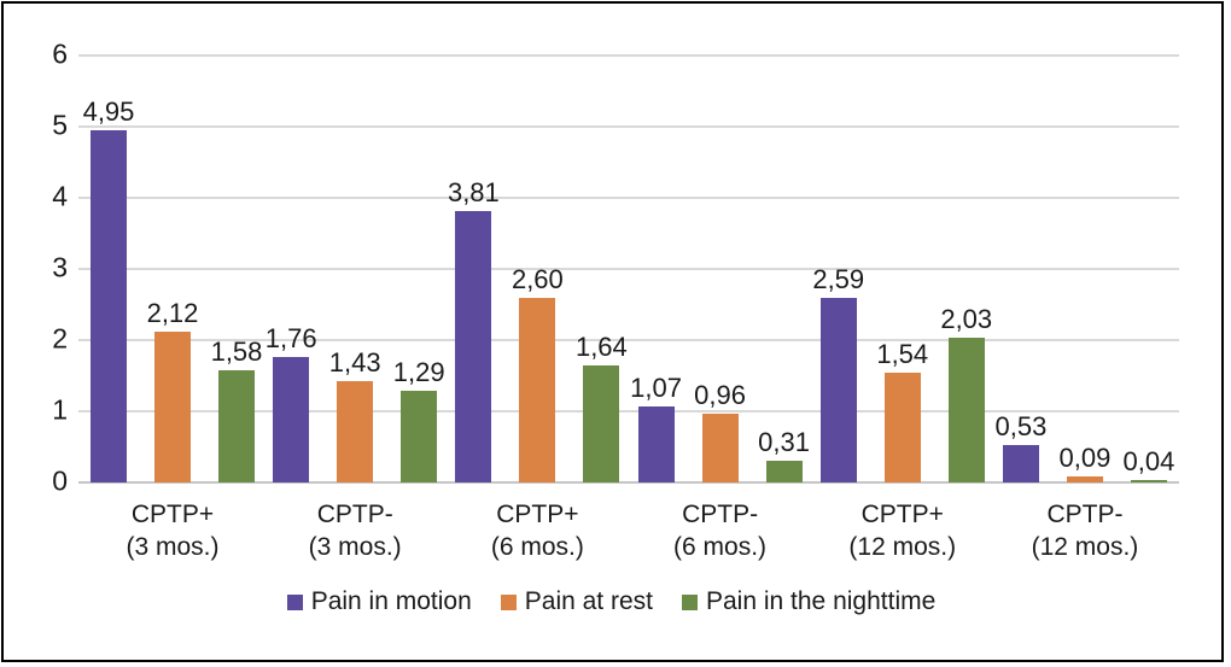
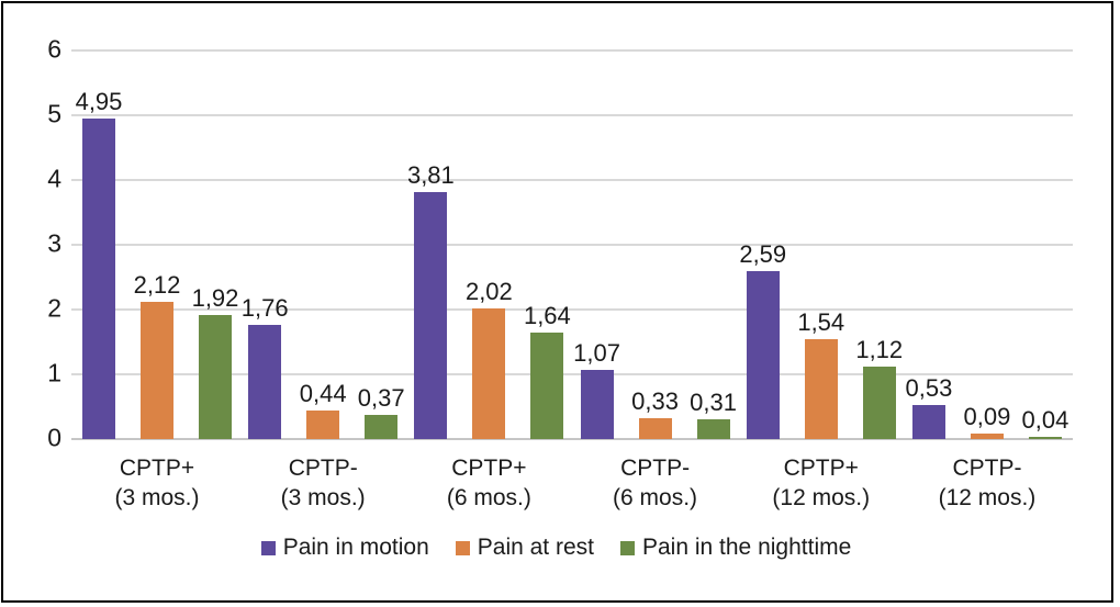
Pain in the nighttime/CPTP+ (3 mos.): 1,58 -> 1,92
Pain at rest/CPTP- (3 mos.): 1,43 -> 0,44
Pain in the nighttime/CPTP- (3 mos.): 1,29 -> 0,37
Pain at rest/CPTP+ (6 mos.): 2,60 -> 2,02
Pain at rest/CPTP- (6 mos.): 0,96 -> 0,33
Pain in the nighttime/CPTP+ (12 mos.): 2,03 -> 1,12
